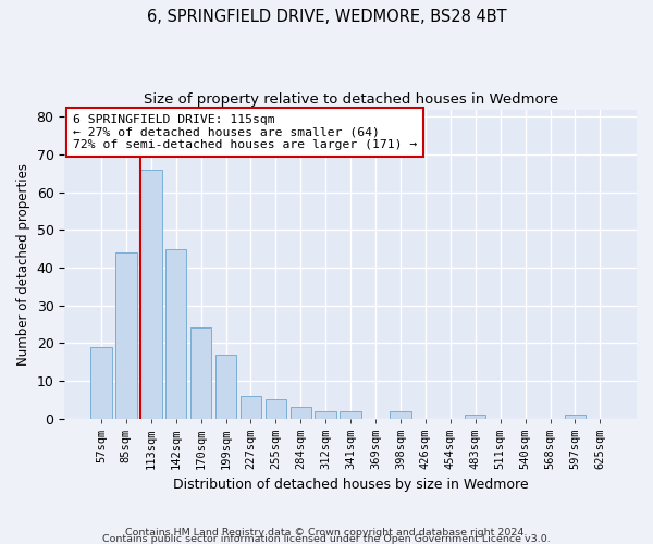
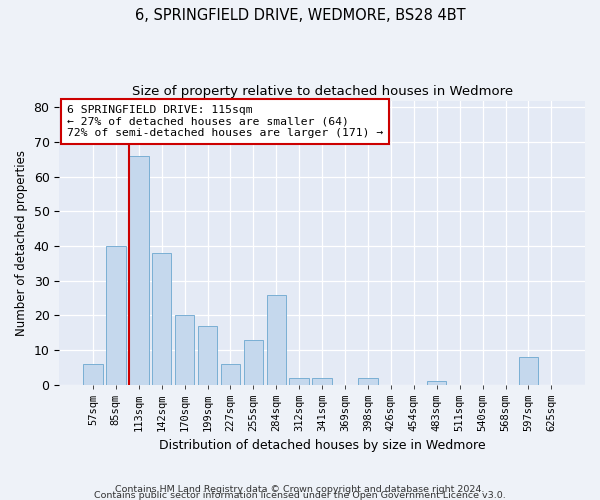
57sqm: 19 -> 6
85sqm: 44 -> 40
142sqm: 45 -> 38
170sqm: 24 -> 20
255sqm: 5 -> 13
284sqm: 3 -> 26
597sqm: 1 -> 8
